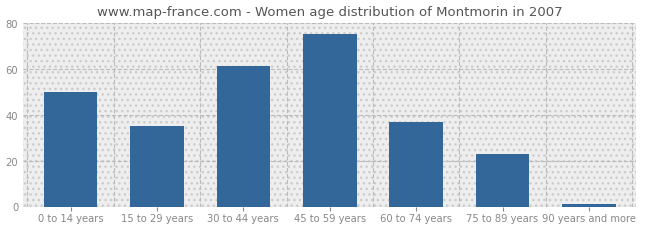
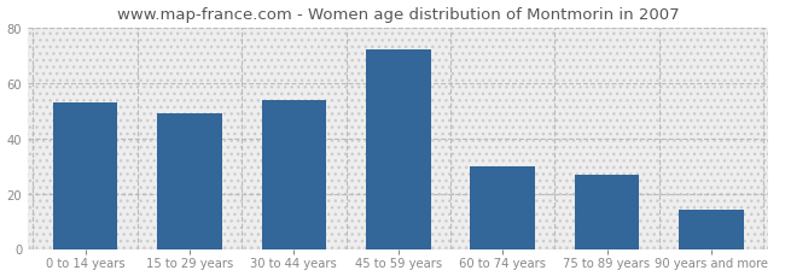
0 to 14 years: 50 -> 53
15 to 29 years: 35 -> 49
30 to 44 years: 61 -> 54
45 to 59 years: 75 -> 72
60 to 74 years: 37 -> 30
75 to 89 years: 23 -> 27
90 years and more: 1 -> 14
